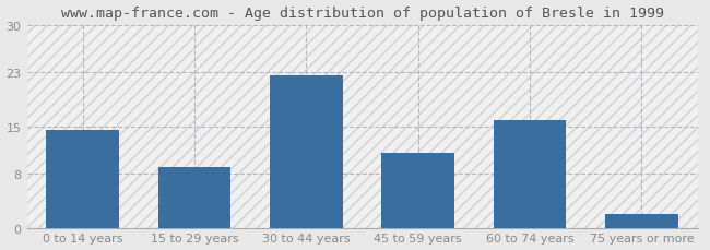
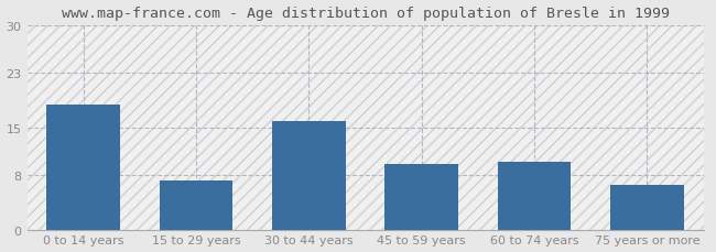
0 to 14 years: 14.5 -> 18.4
15 to 29 years: 9.0 -> 7.2
30 to 44 years: 22.5 -> 16.0
45 to 59 years: 11.0 -> 9.6
60 to 74 years: 16.0 -> 10.0
75 years or more: 2.0 -> 6.6
